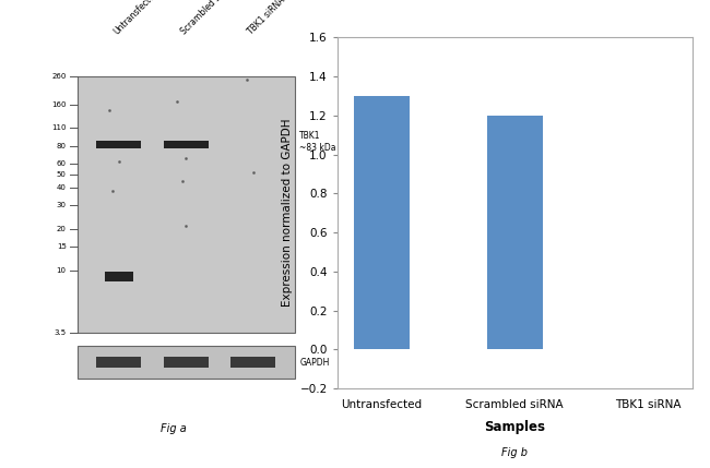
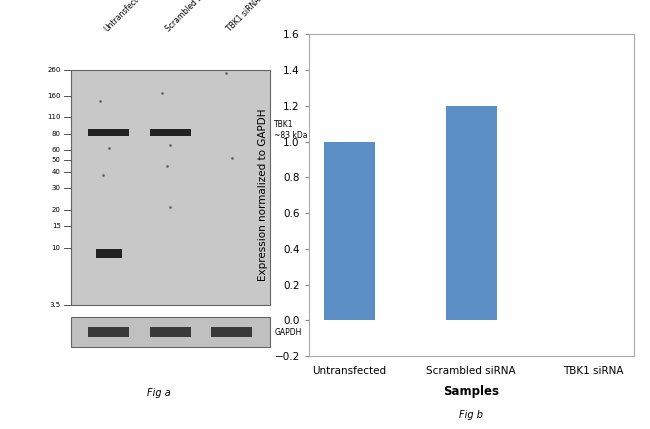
Untransfected: 1.3 -> 1.0
